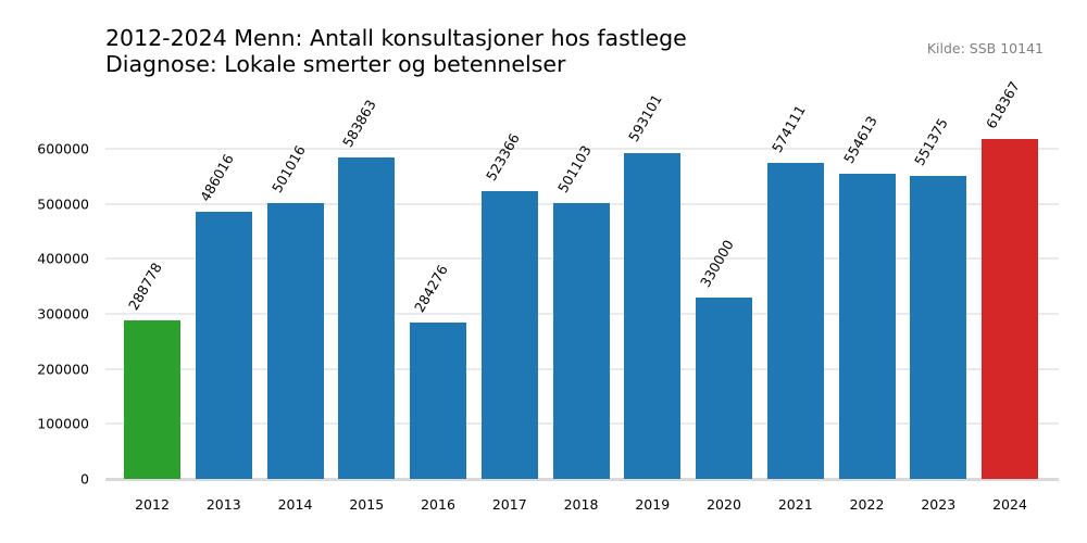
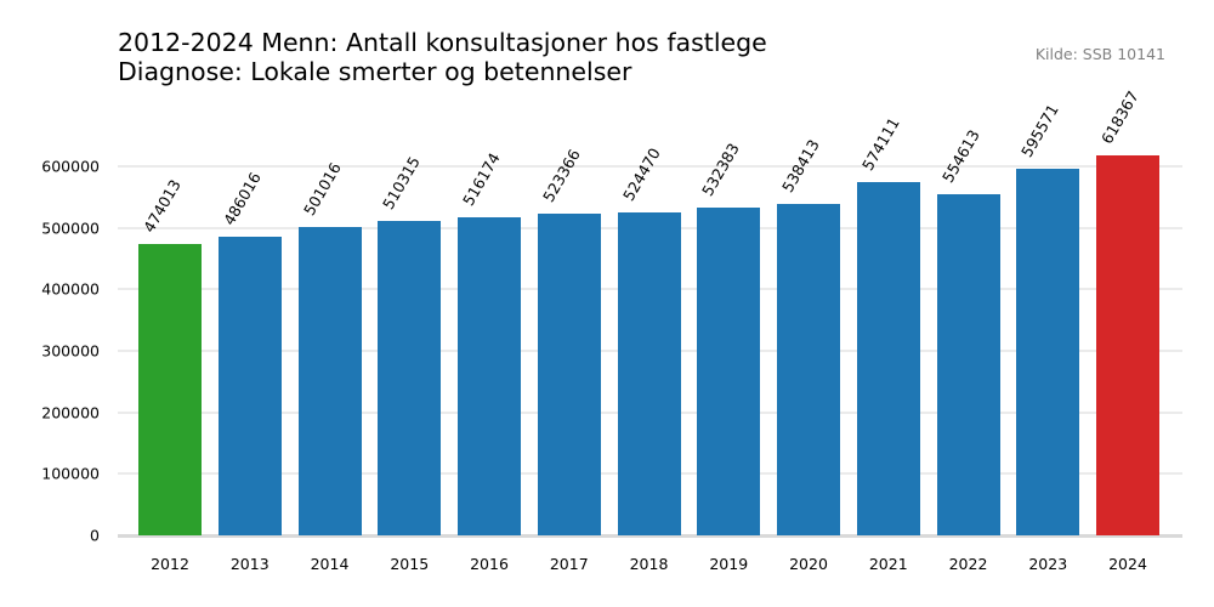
2012: 288778 -> 474013
2015: 583863 -> 510315
2016: 284276 -> 516174
2018: 501103 -> 524470
2019: 593101 -> 532383
2020: 330000 -> 538413
2023: 551375 -> 595571
